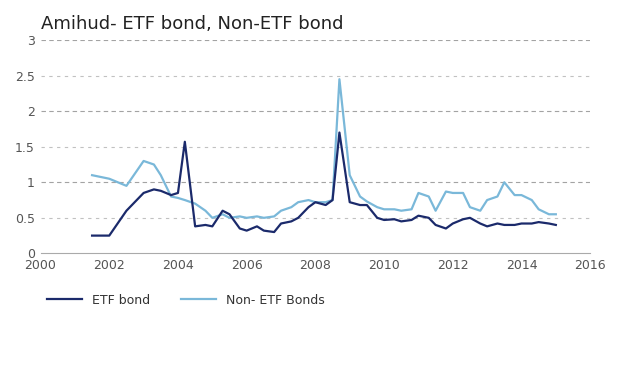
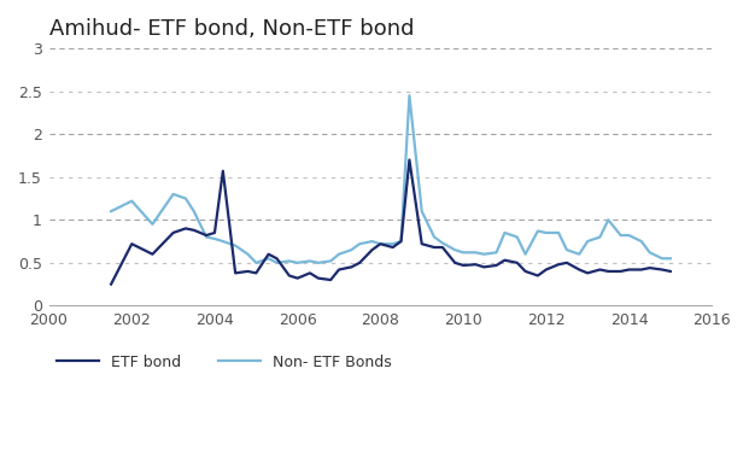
ETF bond/2002: 0.25 -> 0.72
Non- ETF Bonds/2002: 1.05 -> 1.22
